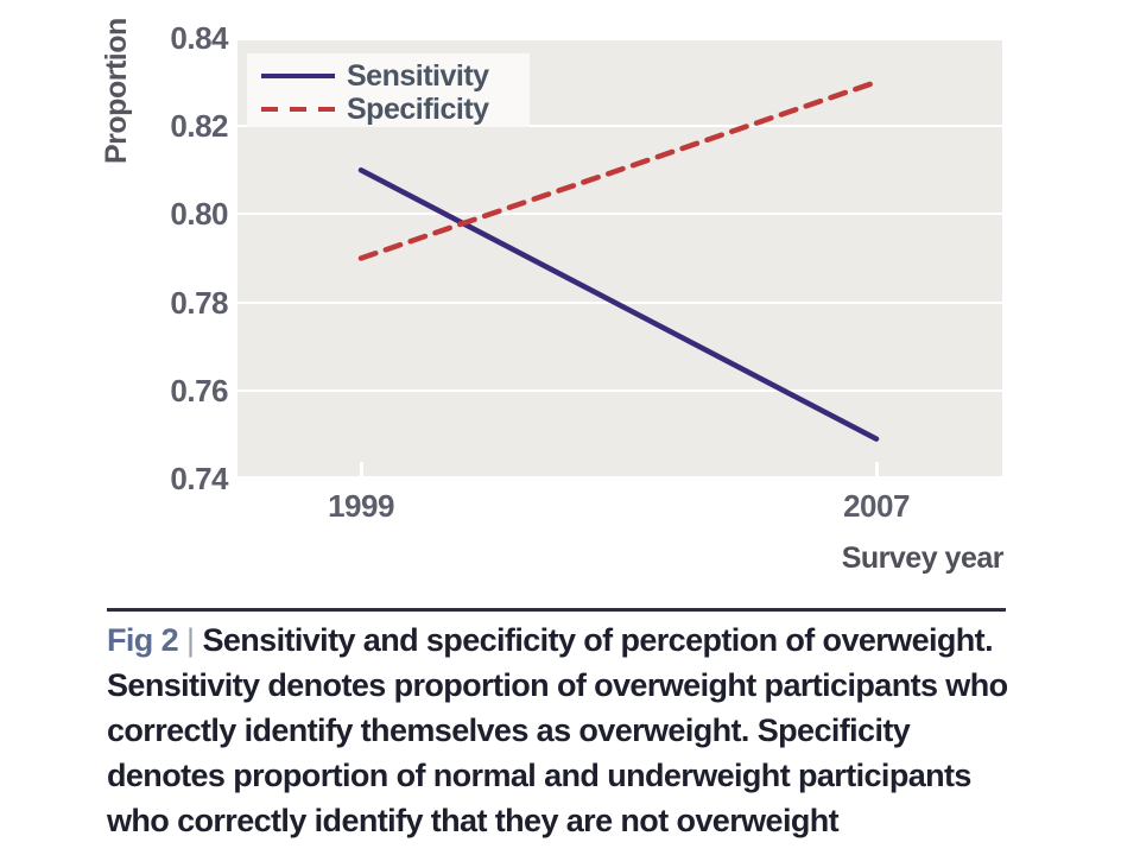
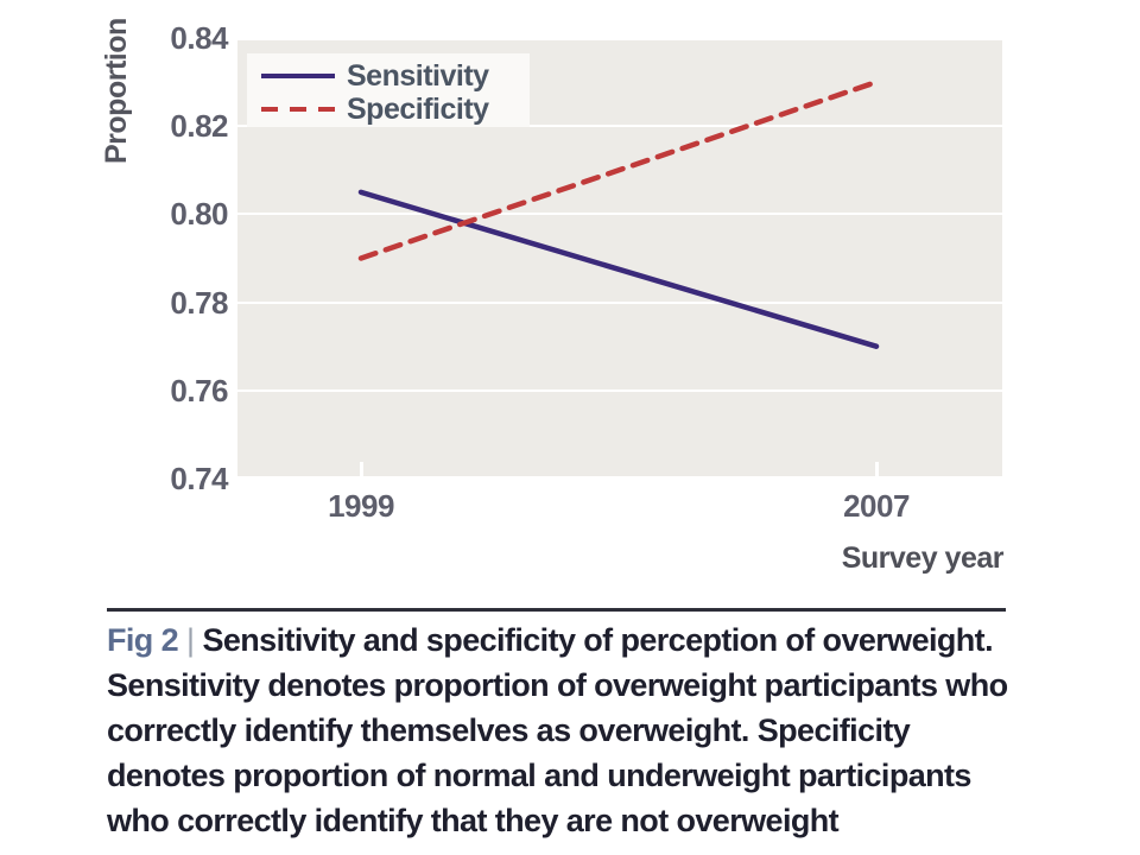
Sensitivity/1999: 0.810 -> 0.805
Sensitivity/2007: 0.749 -> 0.770
